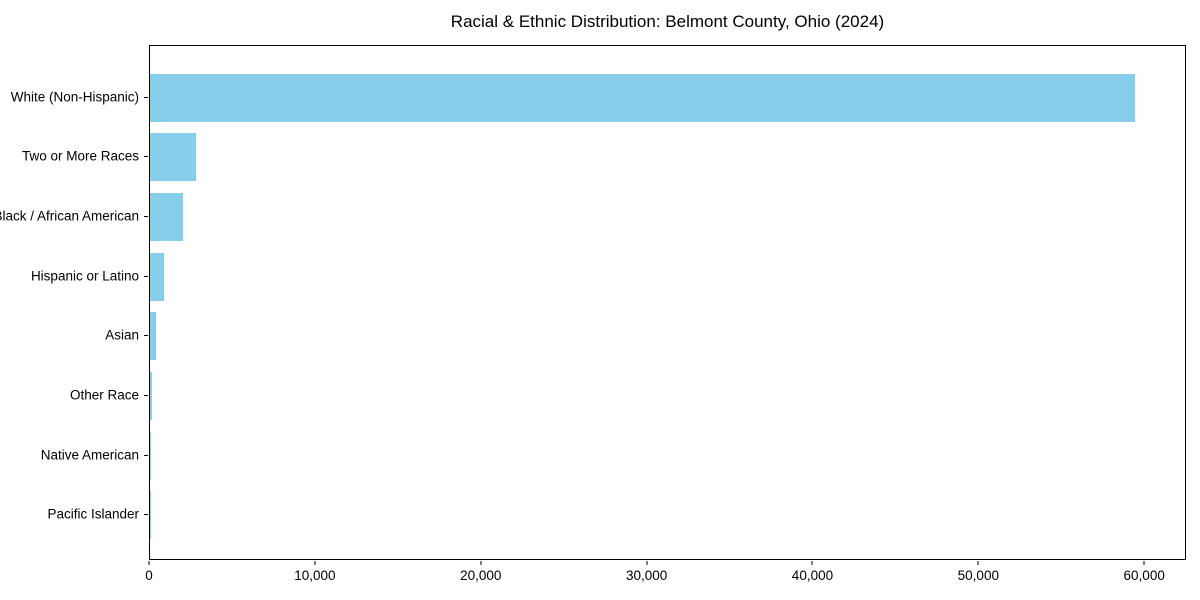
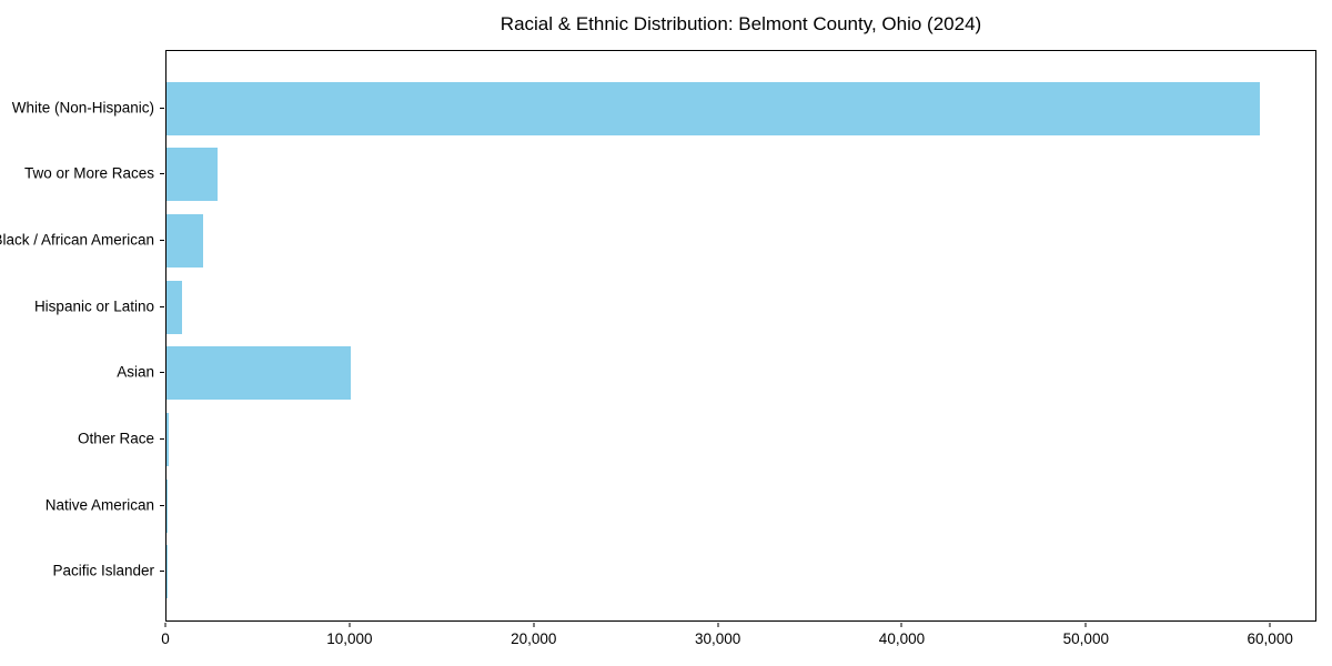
Asian: 400 -> 10000
